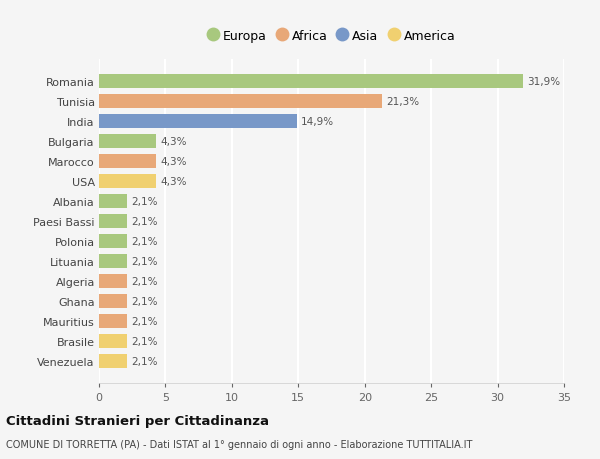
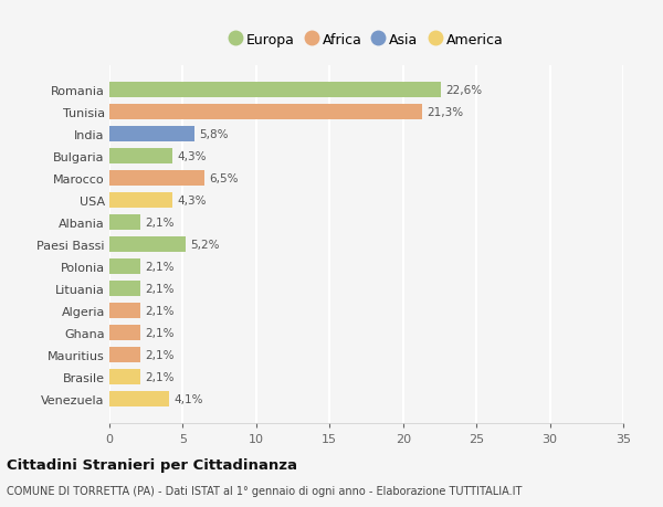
Romania: 31,9% -> 22,6%
India: 14,9% -> 5,8%
Marocco: 4,3% -> 6,5%
Paesi Bassi: 2,1% -> 5,2%
Venezuela: 2,1% -> 4,1%
